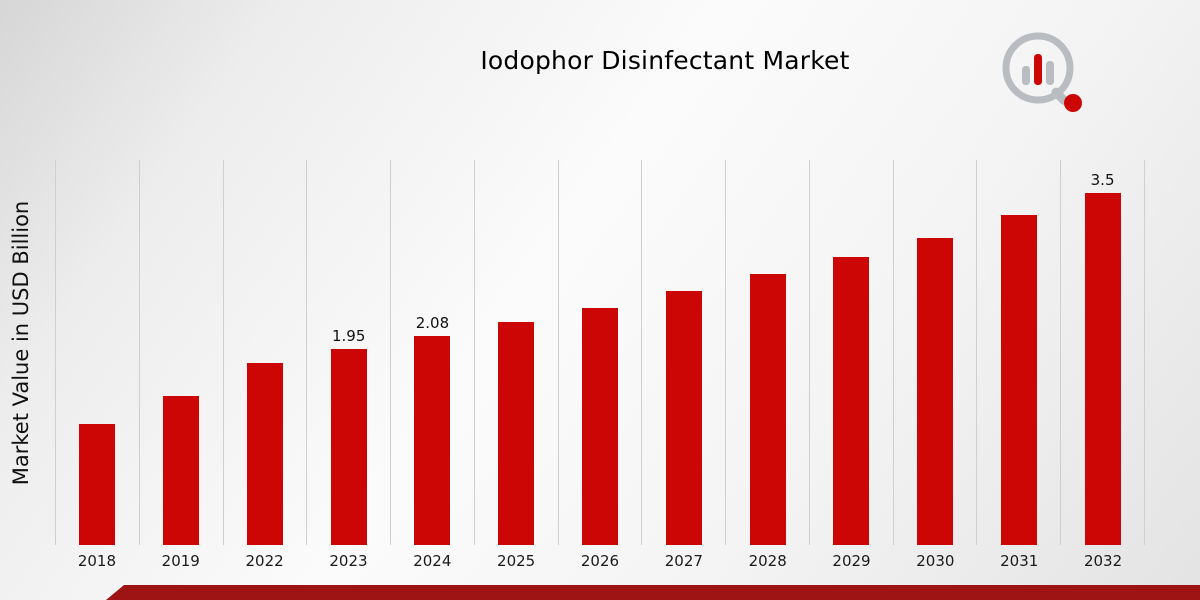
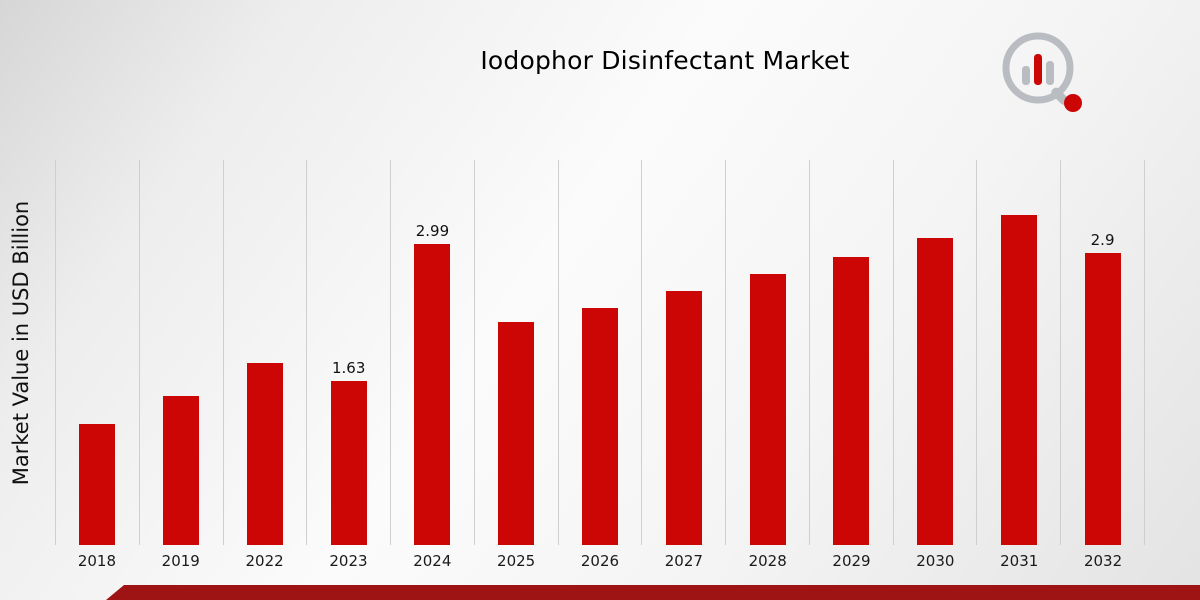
2023: 1.95 -> 1.63
2024: 2.08 -> 2.99
2032: 3.5 -> 2.9
